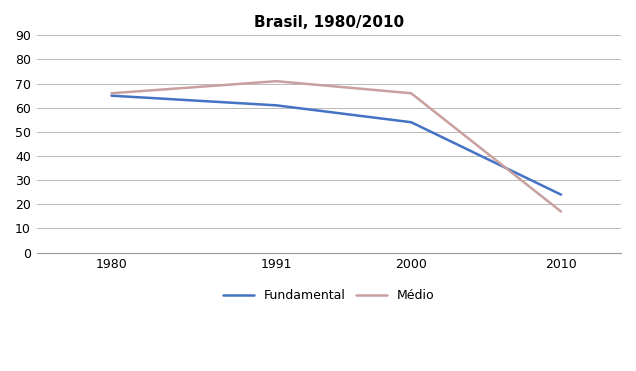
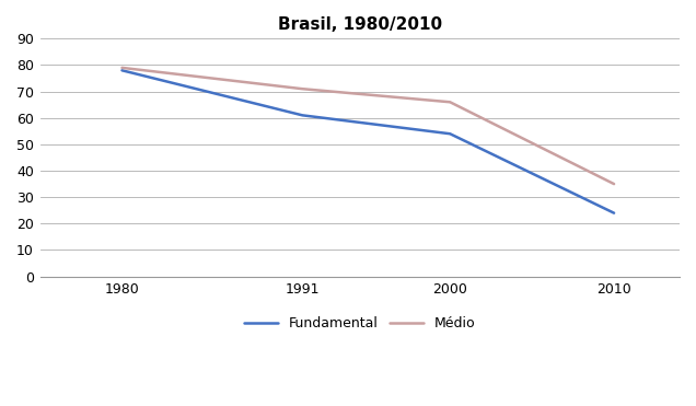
Fundamental/1980: 65 -> 78
Médio/1980: 66 -> 79
Médio/2010: 17 -> 35
